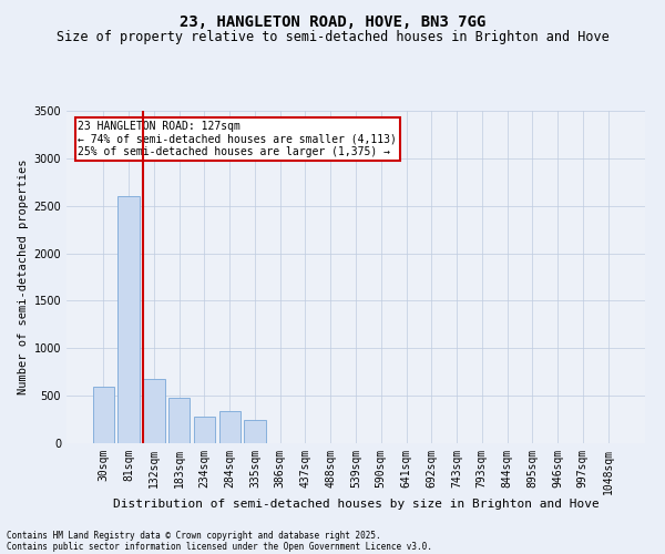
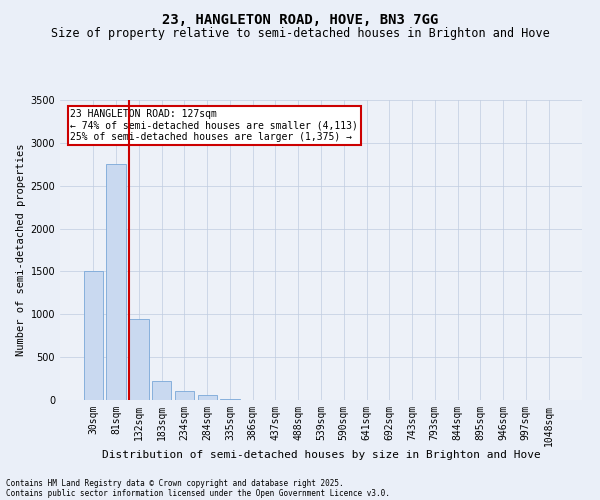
30sqm: 600 -> 1500
81sqm: 2600 -> 2750
132sqm: 680 -> 950
183sqm: 480 -> 220
234sqm: 280 -> 110
284sqm: 340 -> 60
335sqm: 240 -> 10
